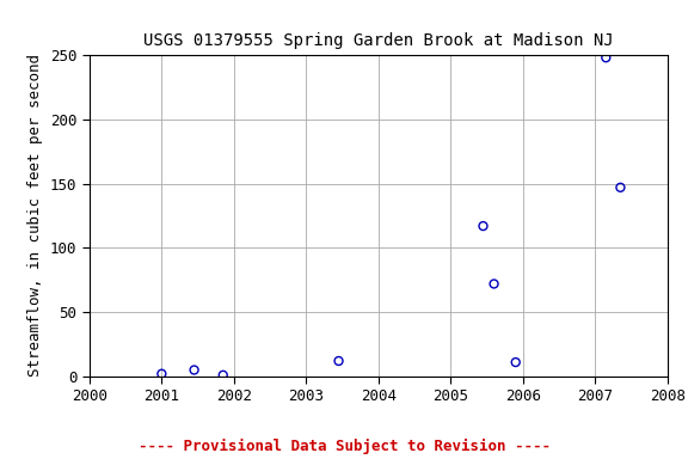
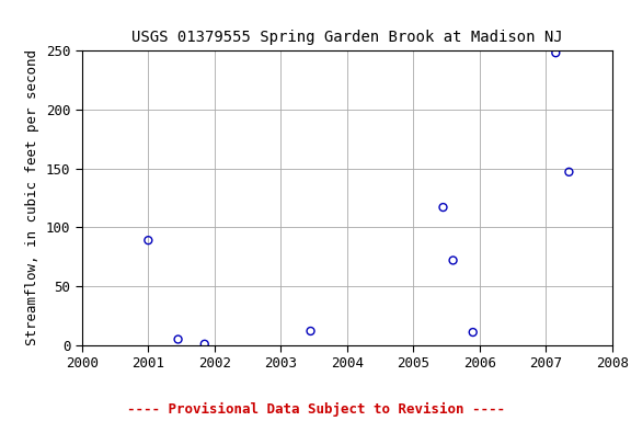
2001: 2 -> 89
